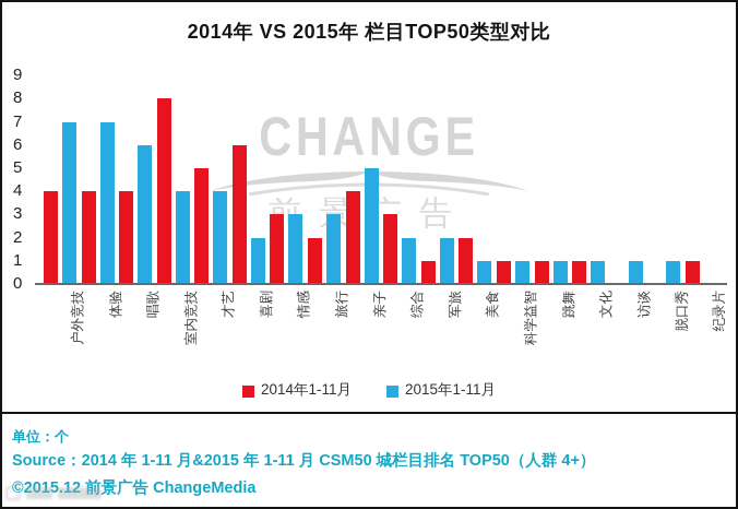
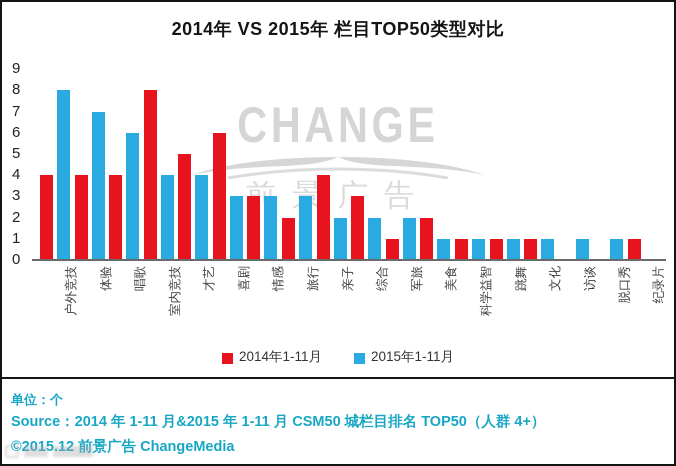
2015年1-11月/户外竞技: 7 -> 8
2015年1-11月/喜剧: 2 -> 3
2015年1-11月/亲子: 5 -> 2
